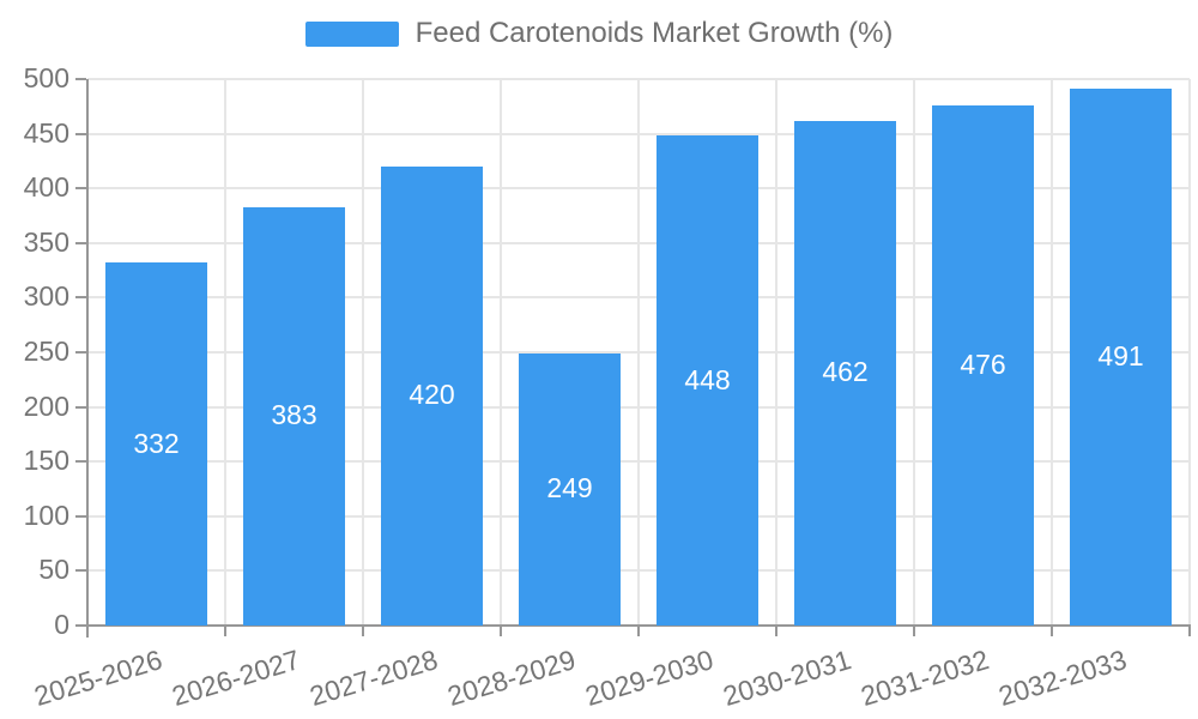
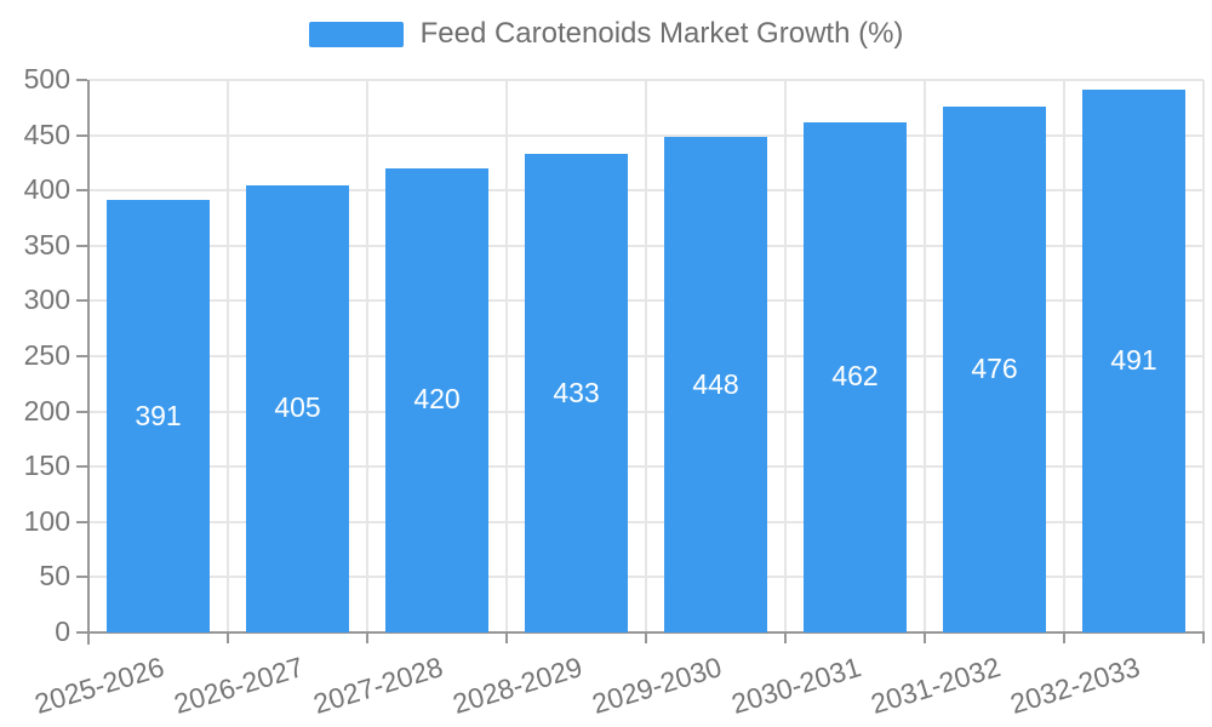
2025-2026: 332 -> 391
2026-2027: 383 -> 405
2028-2029: 249 -> 433
